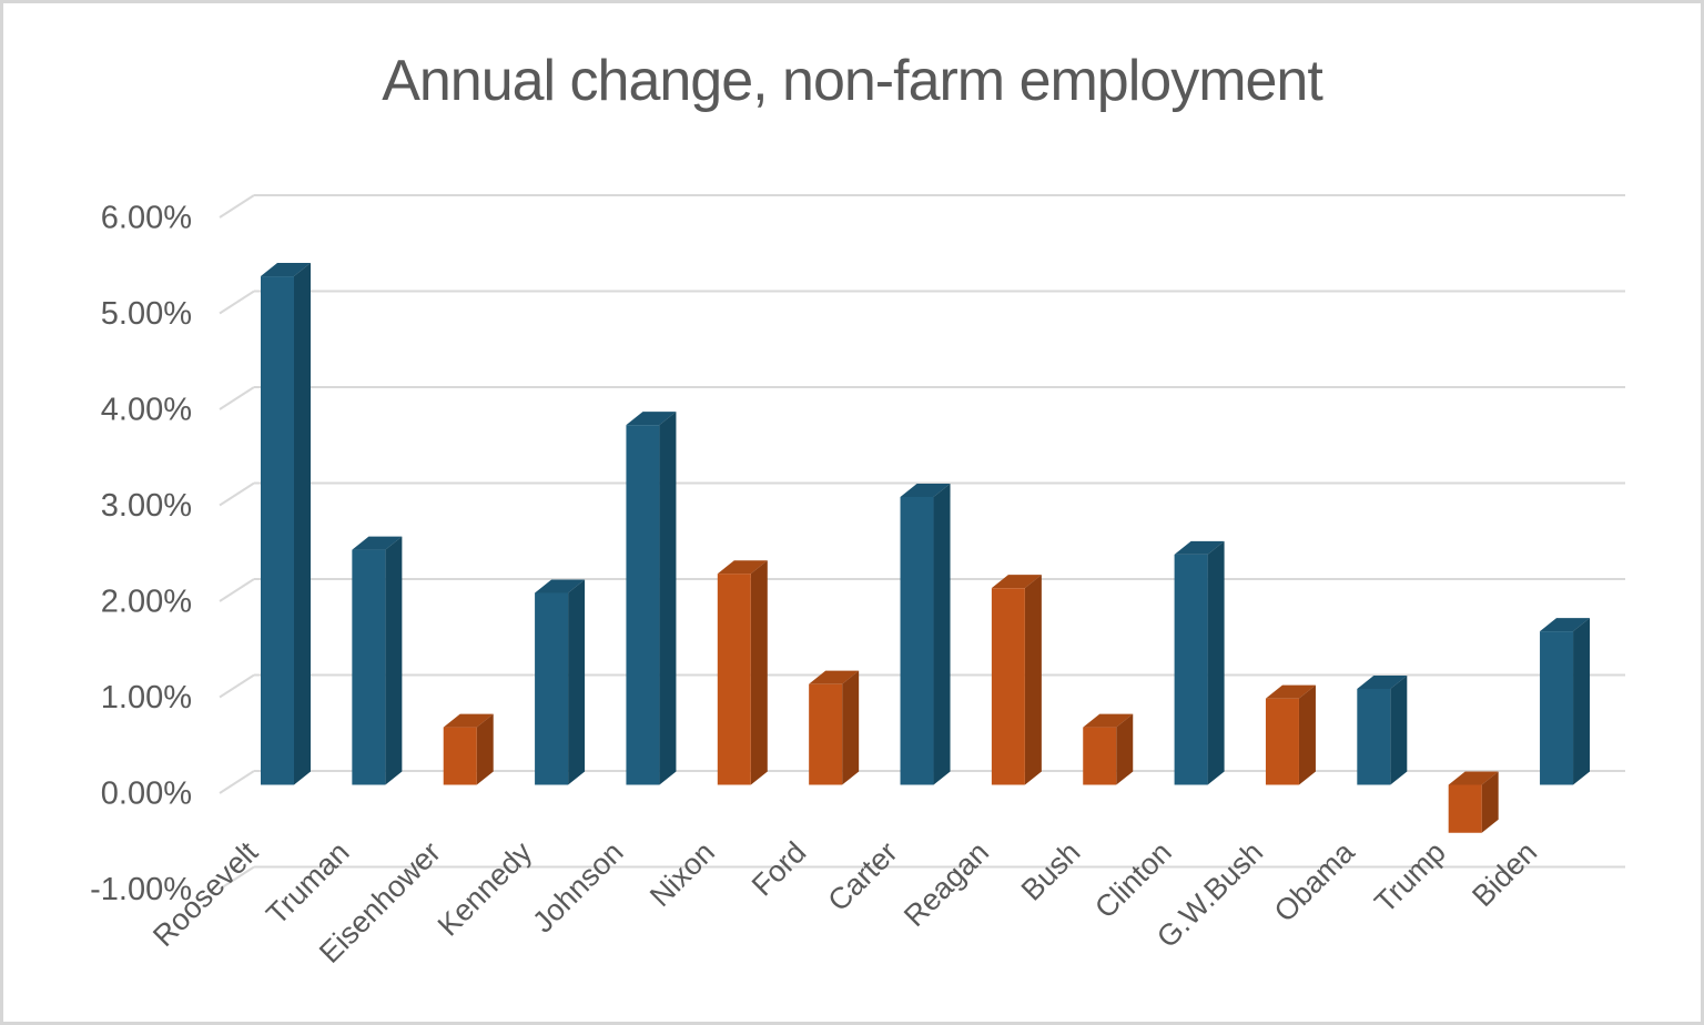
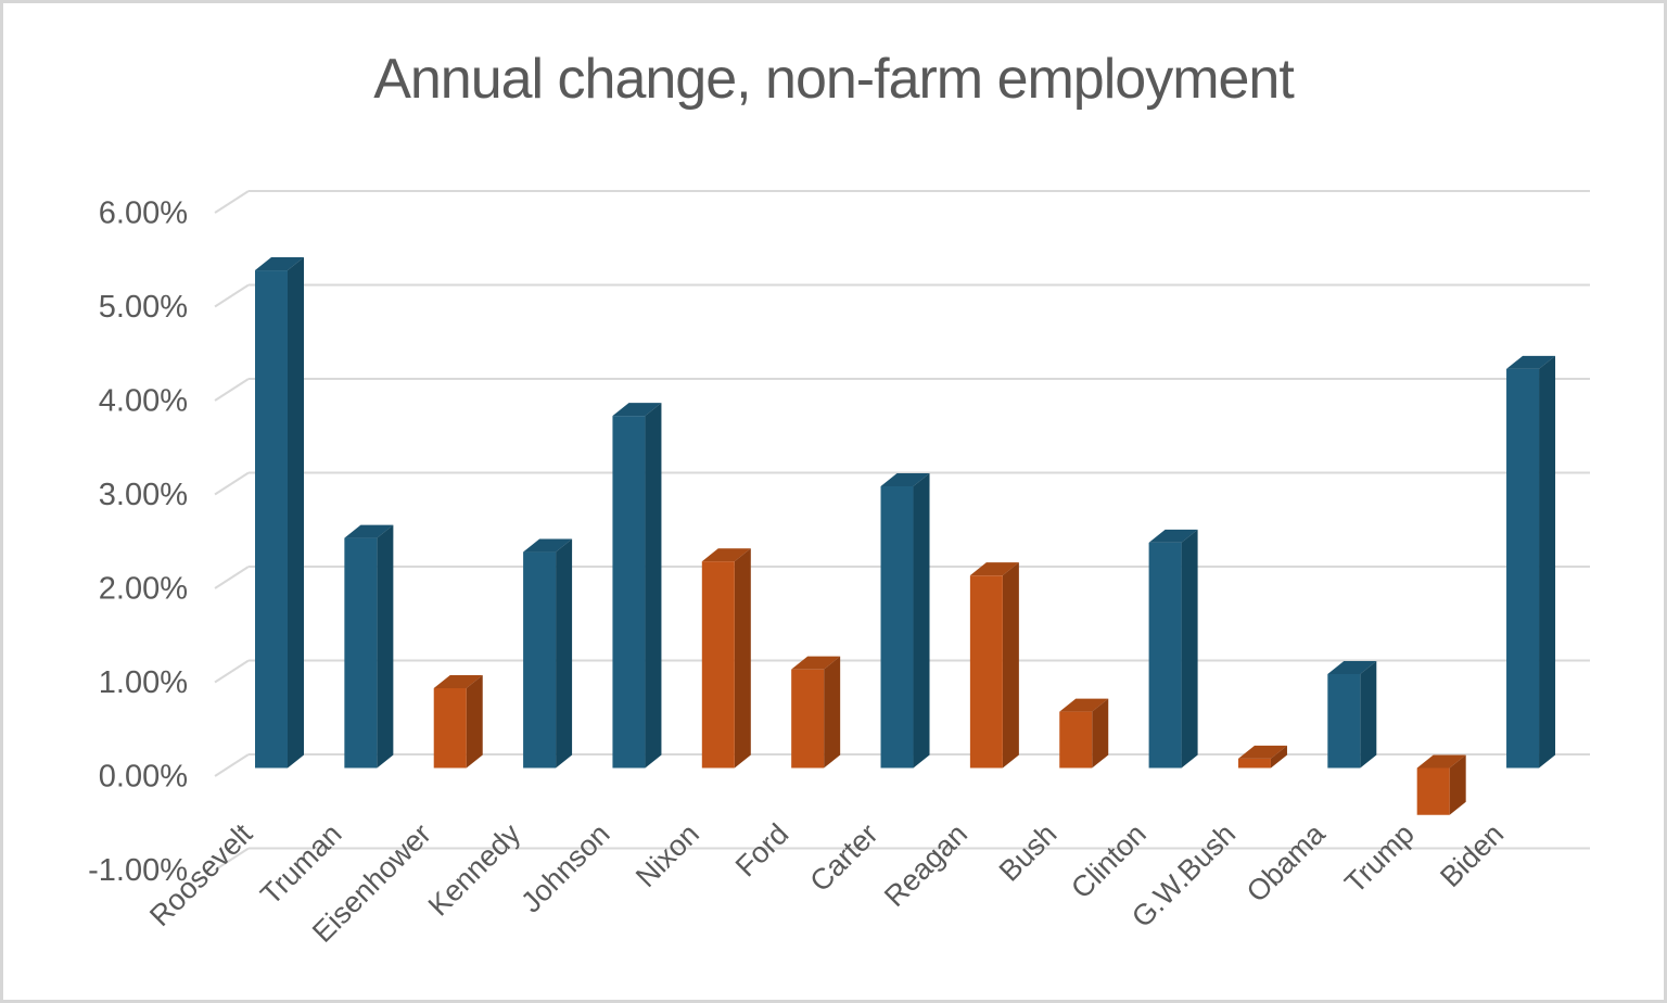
Eisenhower: 0.6% -> 0.8%
Kennedy: 2.0% -> 2.3%
G.W.Bush: 0.9% -> 0.1%
Biden: 1.6% -> 4.2%
